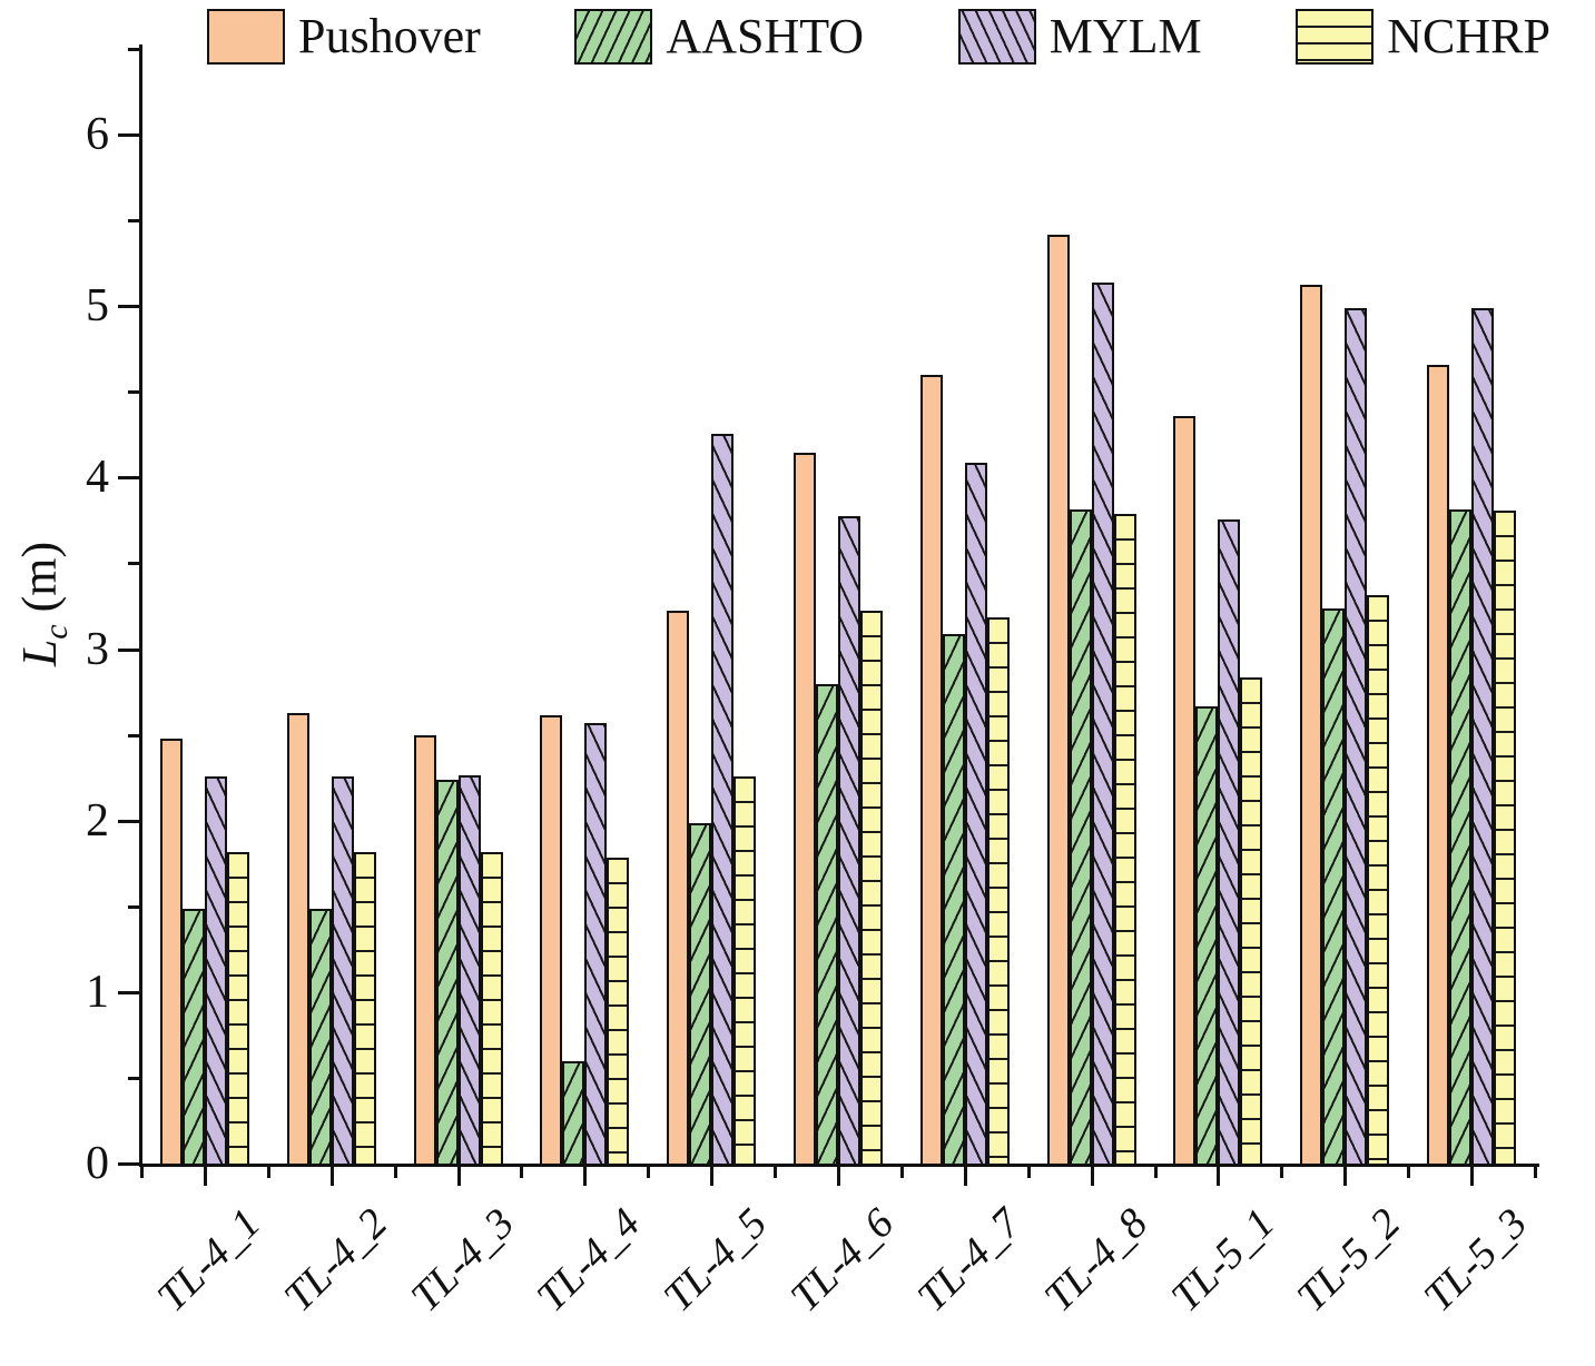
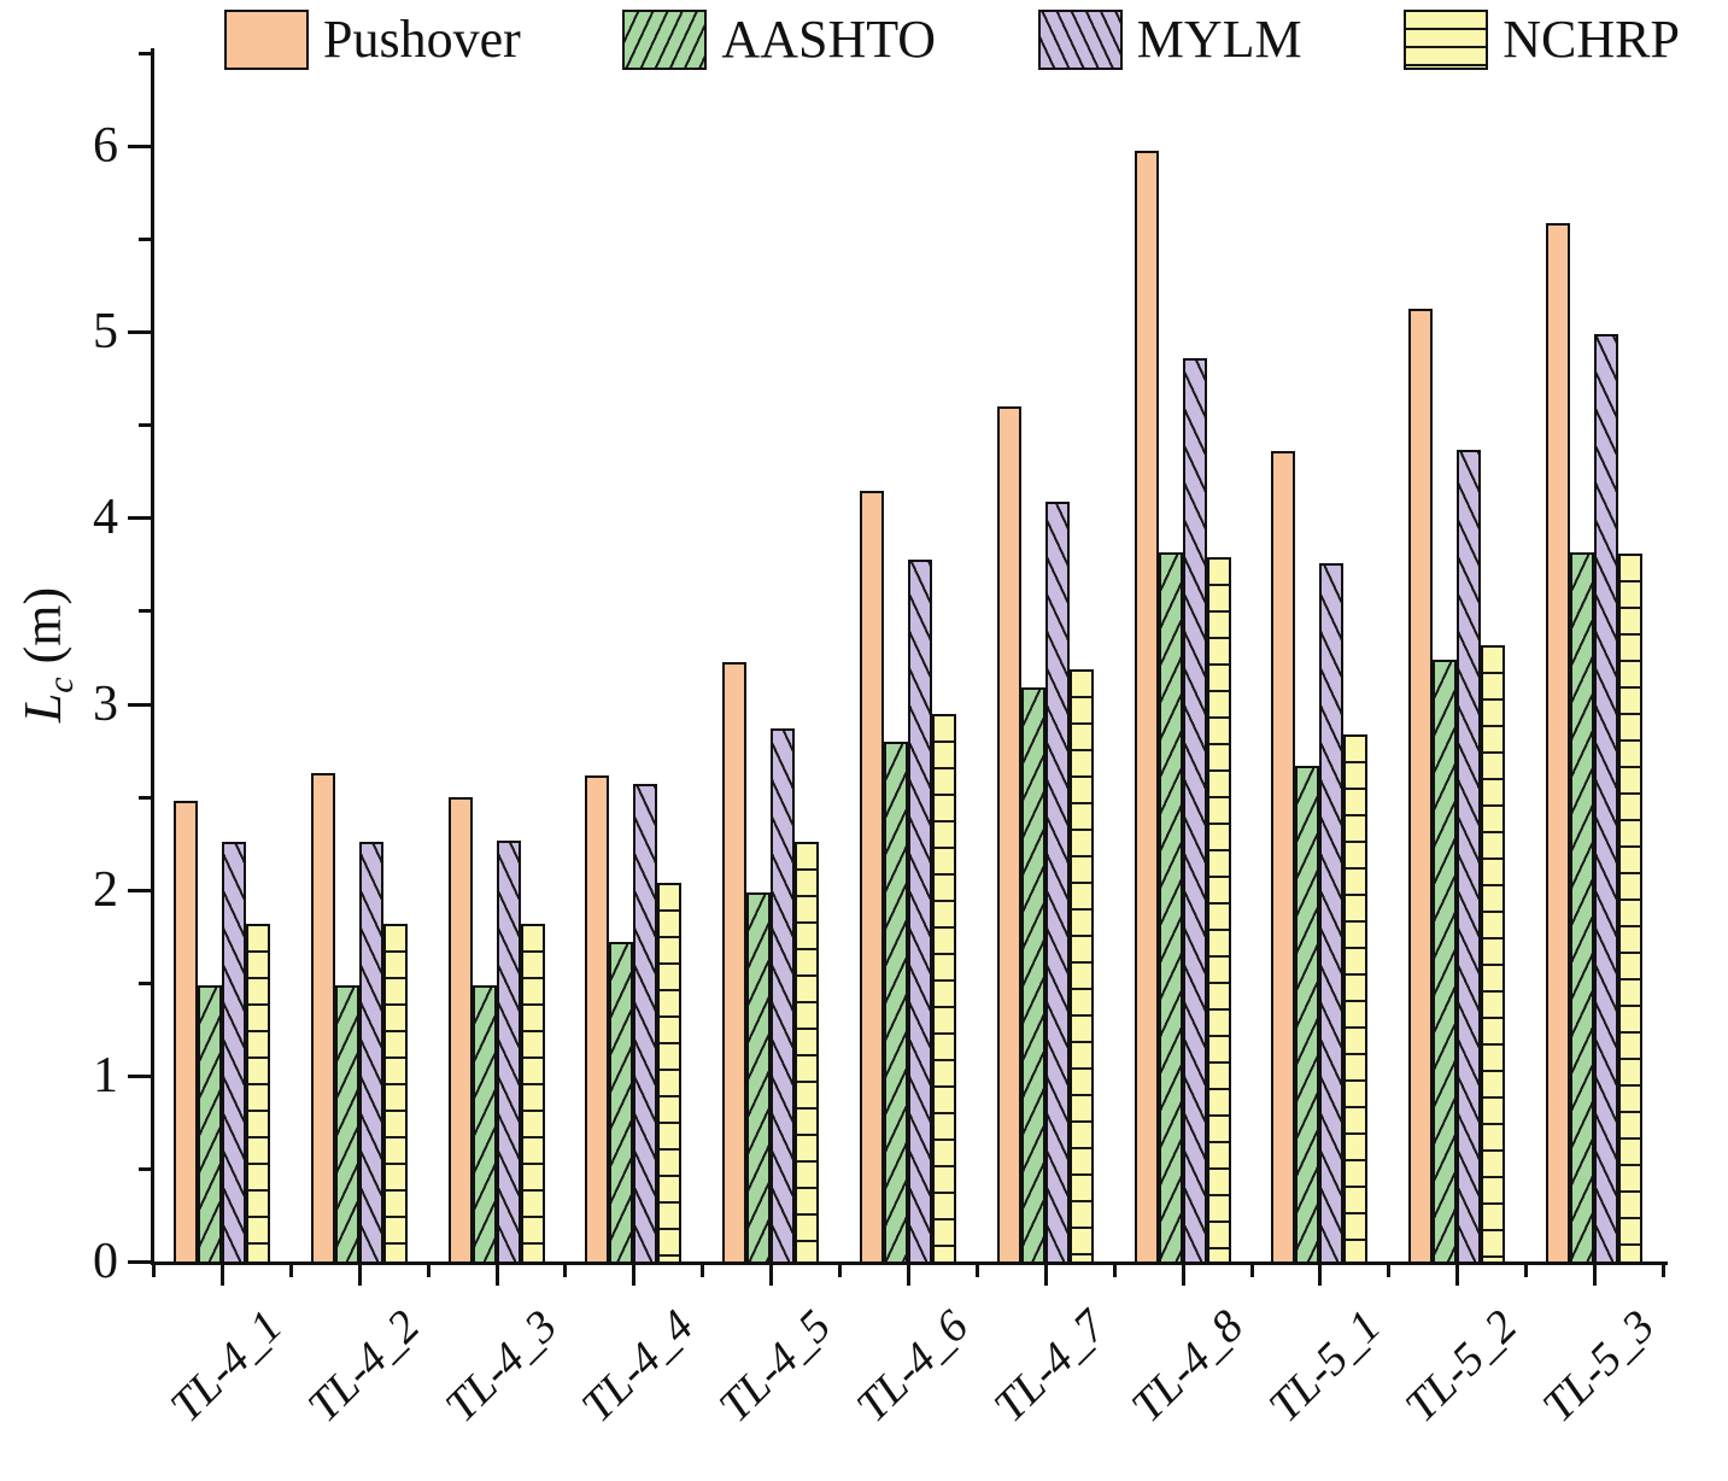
AASHTO/TL-4_3: 2.25 -> 1.50
AASHTO/TL-4_4: 0.61 -> 1.73
NCHRP/TL-4_4: 1.80 -> 2.05
MYLM/TL-4_5: 4.27 -> 2.88
NCHRP/TL-4_6: 3.24 -> 2.96
Pushover/TL-4_8: 5.43 -> 5.99
MYLM/TL-4_8: 5.15 -> 4.87
MYLM/TL-5_2: 5.00 -> 4.38
Pushover/TL-5_3: 4.67 -> 5.60
